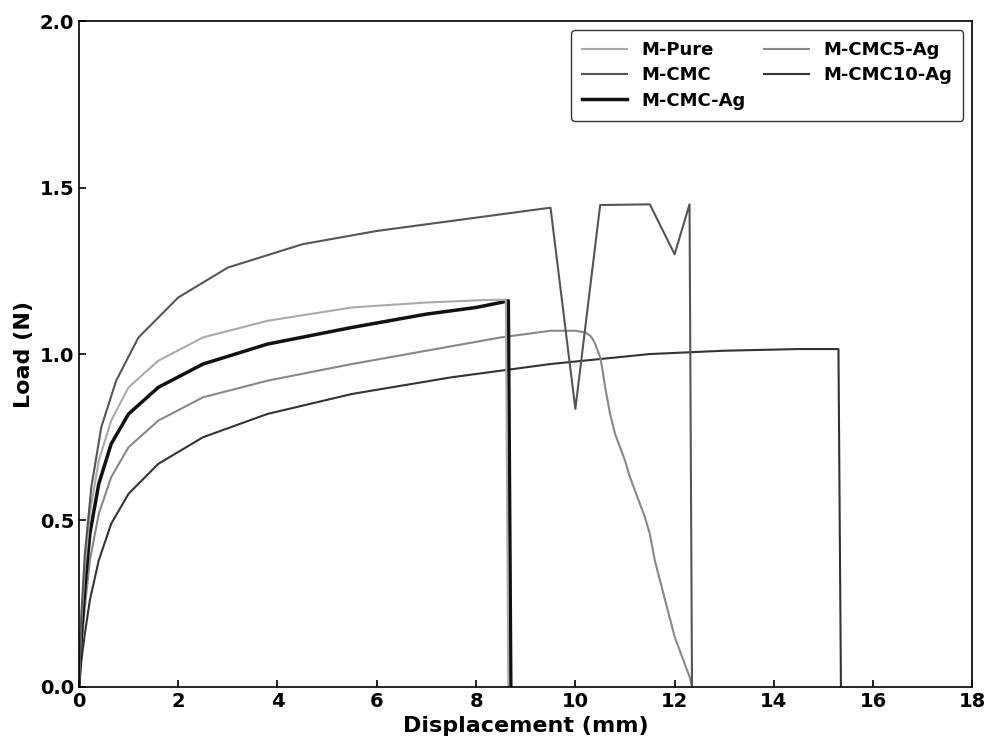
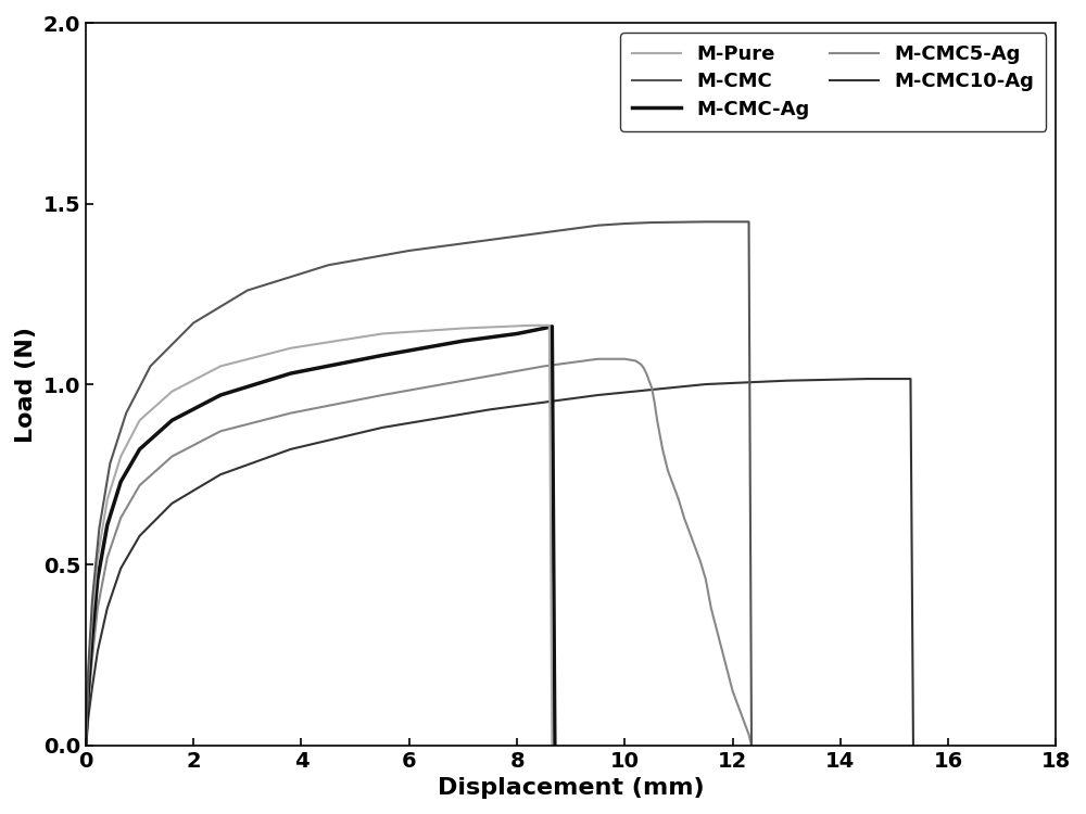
M-CMC/10: 0.835 -> 1.445
M-CMC/12: 1.300 -> 1.450
